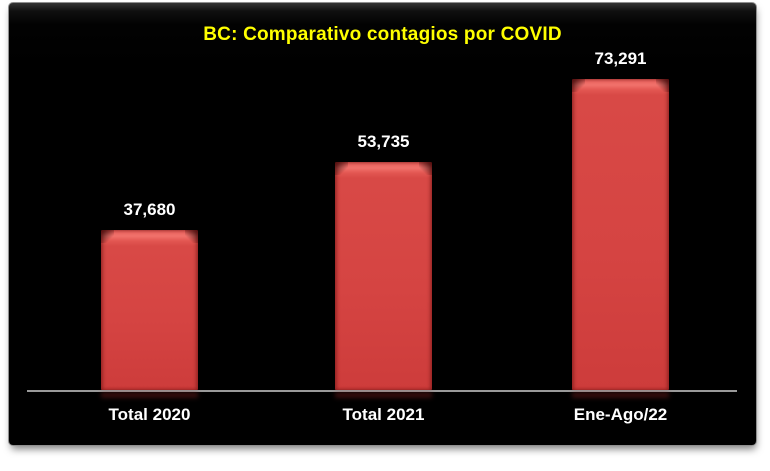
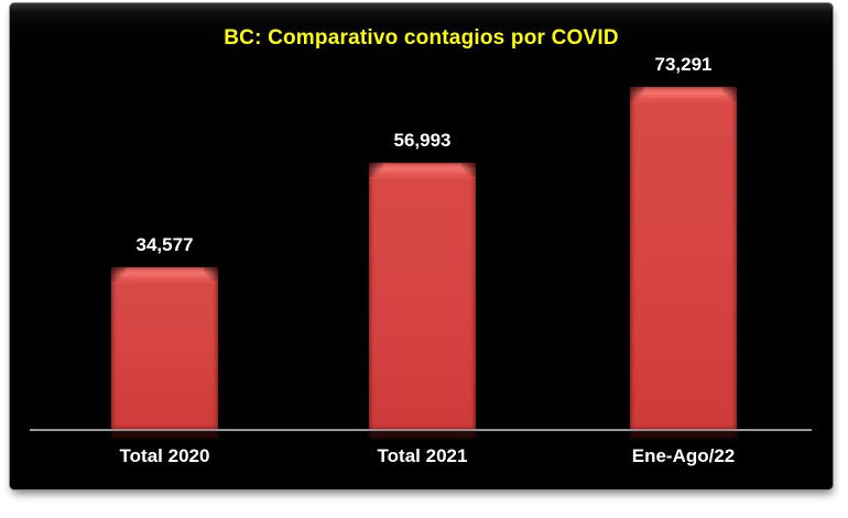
Total 2020: 37,680 -> 34,577
Total 2021: 53,735 -> 56,993
